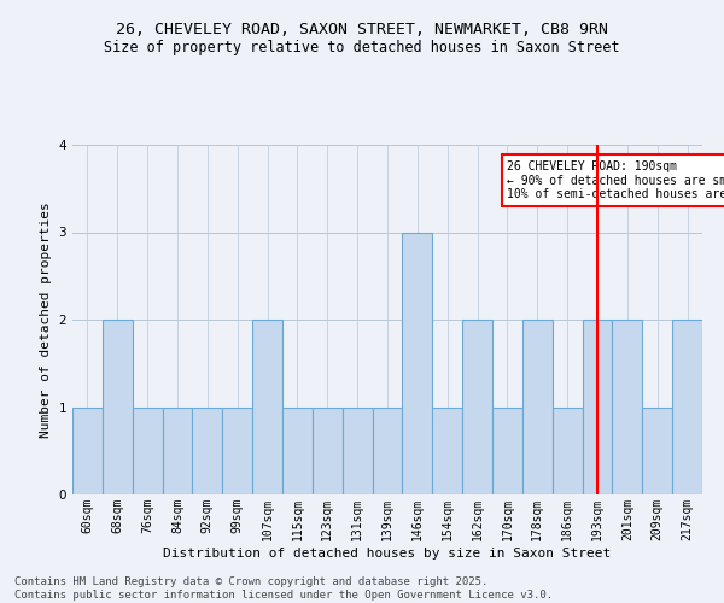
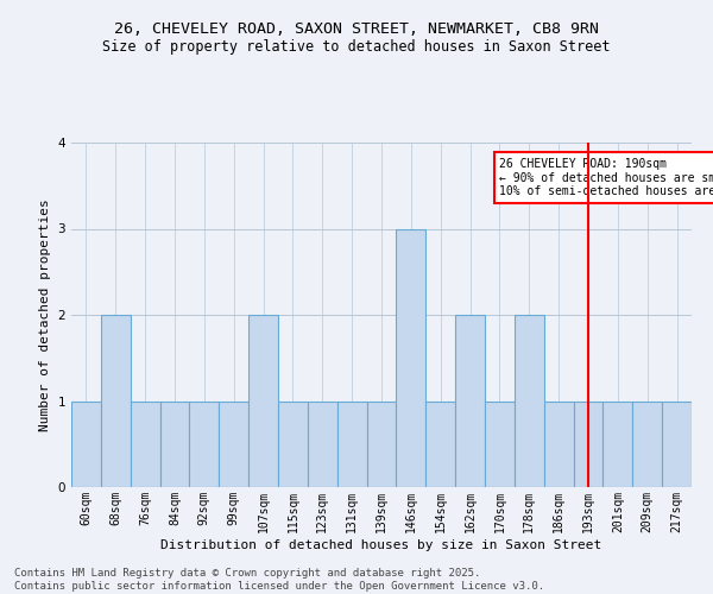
193sqm: 2 -> 1
201sqm: 2 -> 1
217sqm: 2 -> 1
